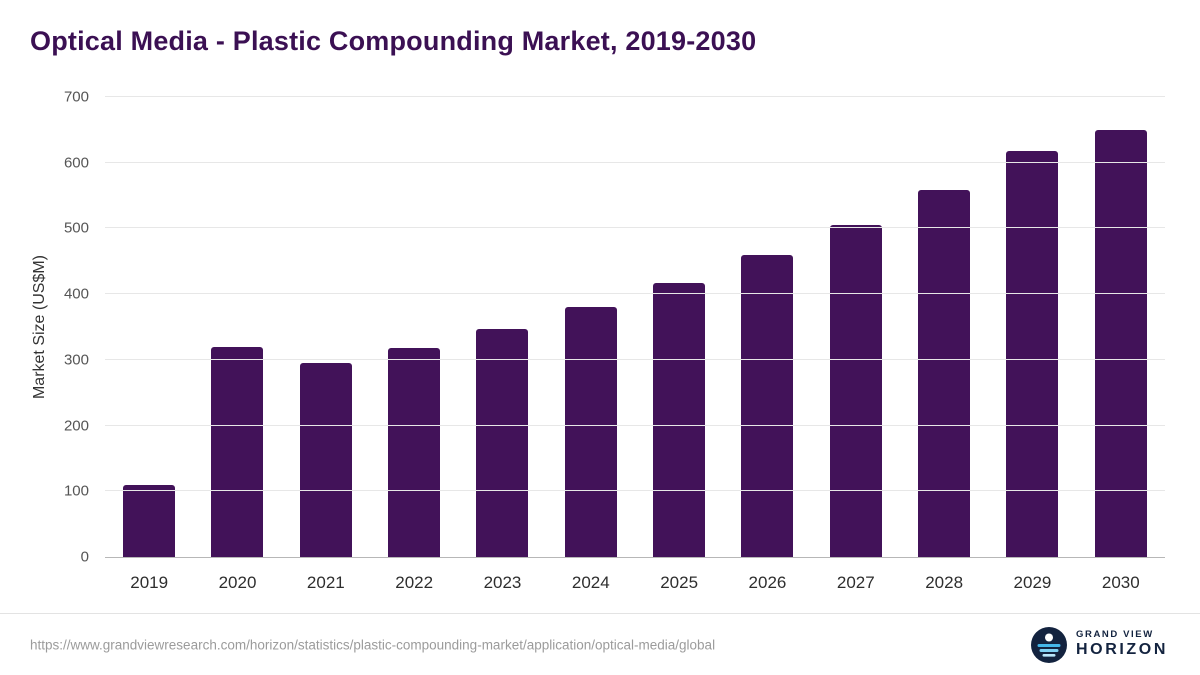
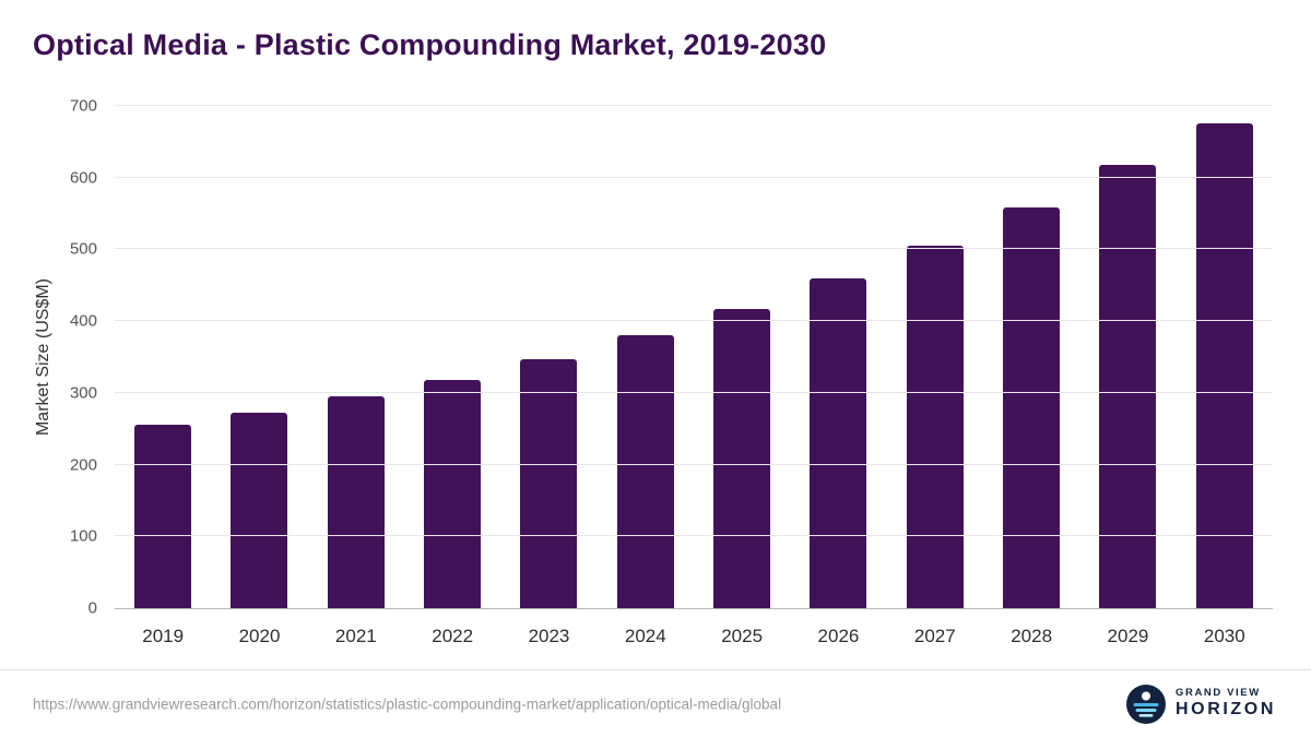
2019: 110 -> 260
2020: 320 -> 270
2030: 650 -> 680
